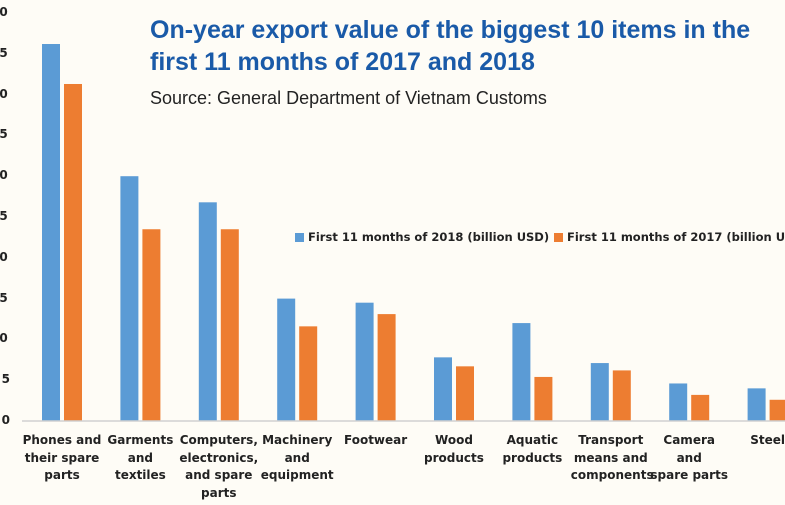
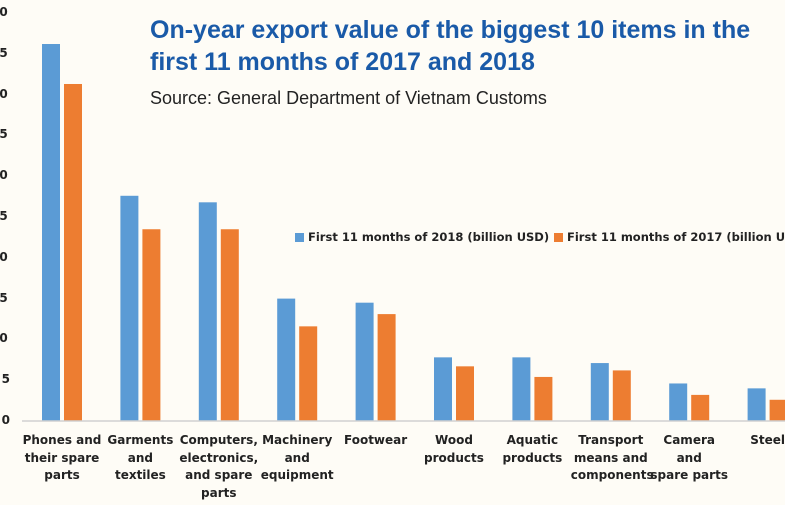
First 11 months of 2018 (billion USD)/Garments and textiles: 30 -> 28
First 11 months of 2018 (billion USD)/Aquatic products: 12 -> 8
